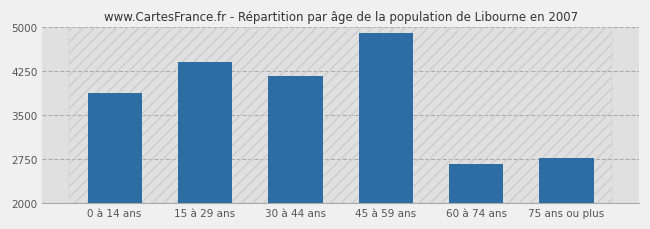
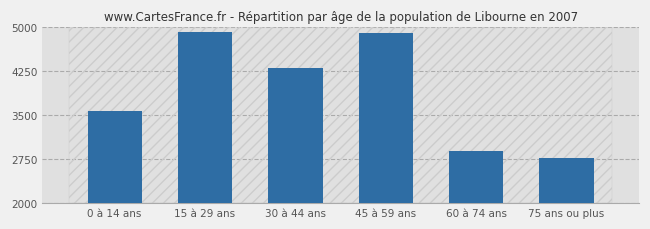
0 à 14 ans: 3880 -> 3570
15 à 29 ans: 4400 -> 4920
30 à 44 ans: 4160 -> 4300
60 à 74 ans: 2660 -> 2880
